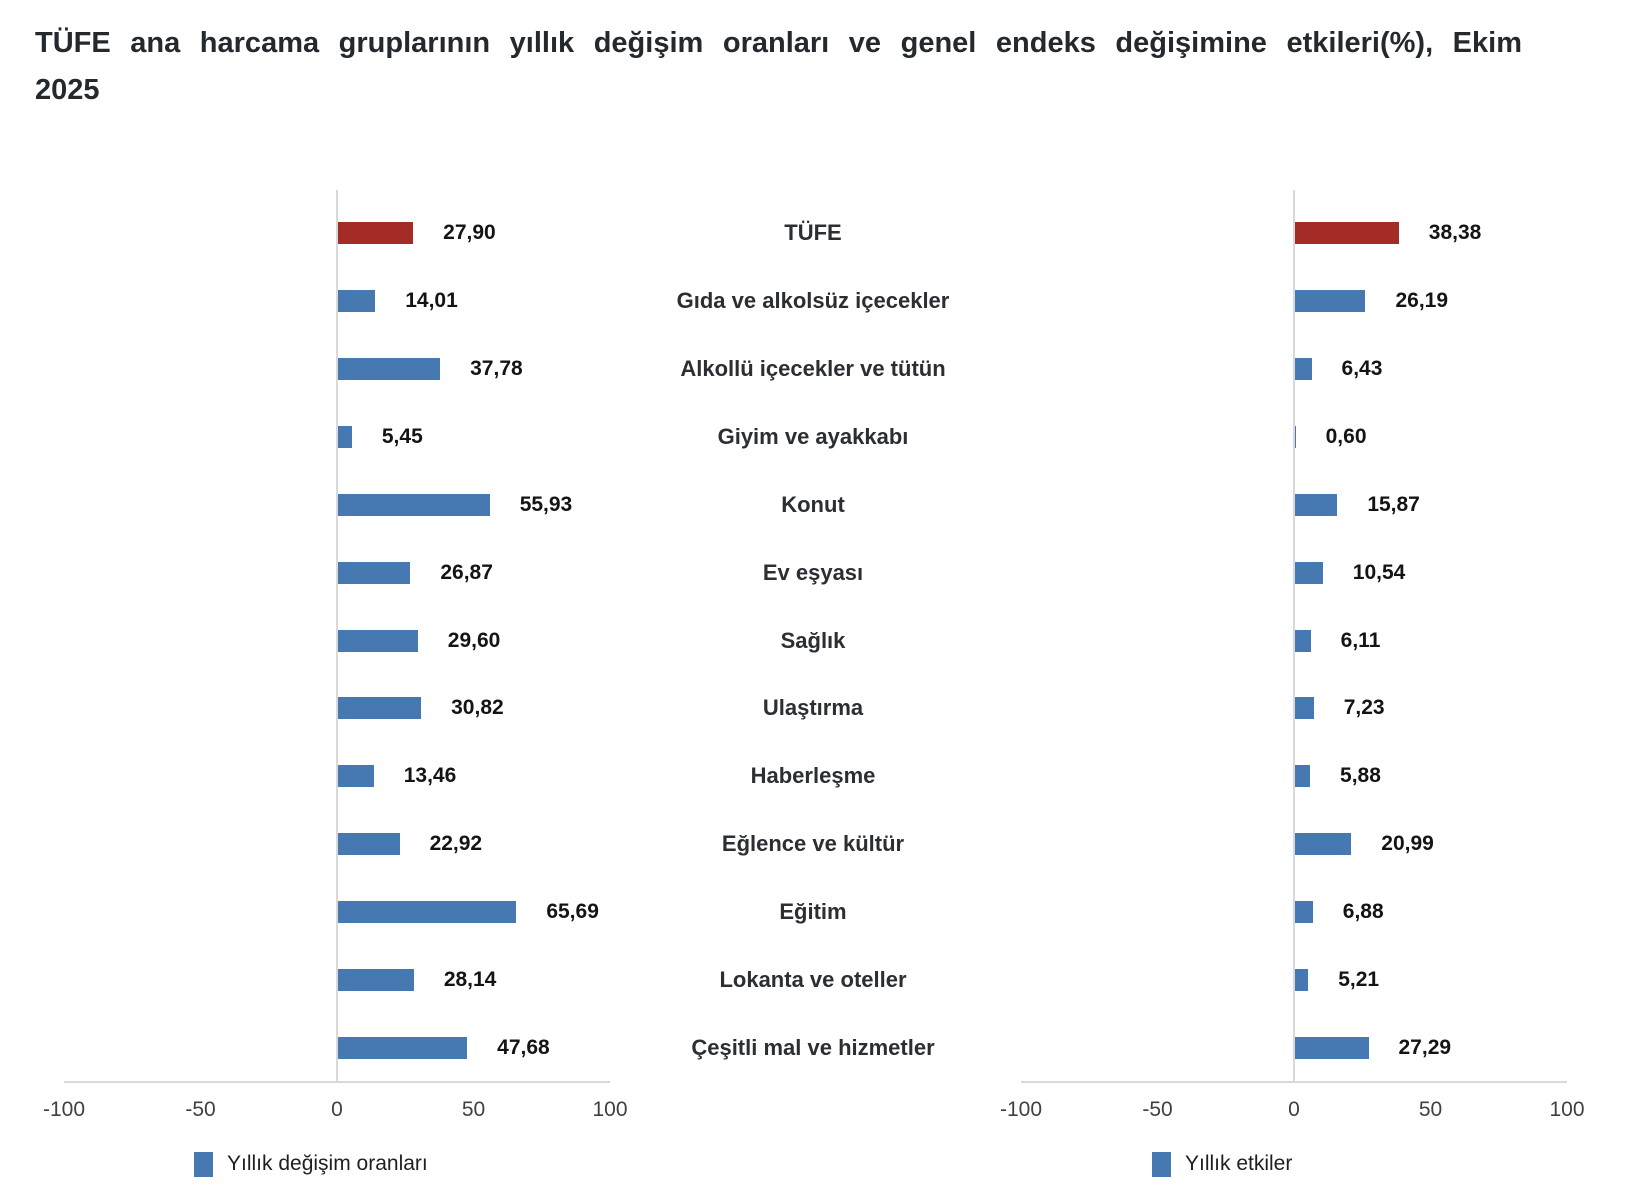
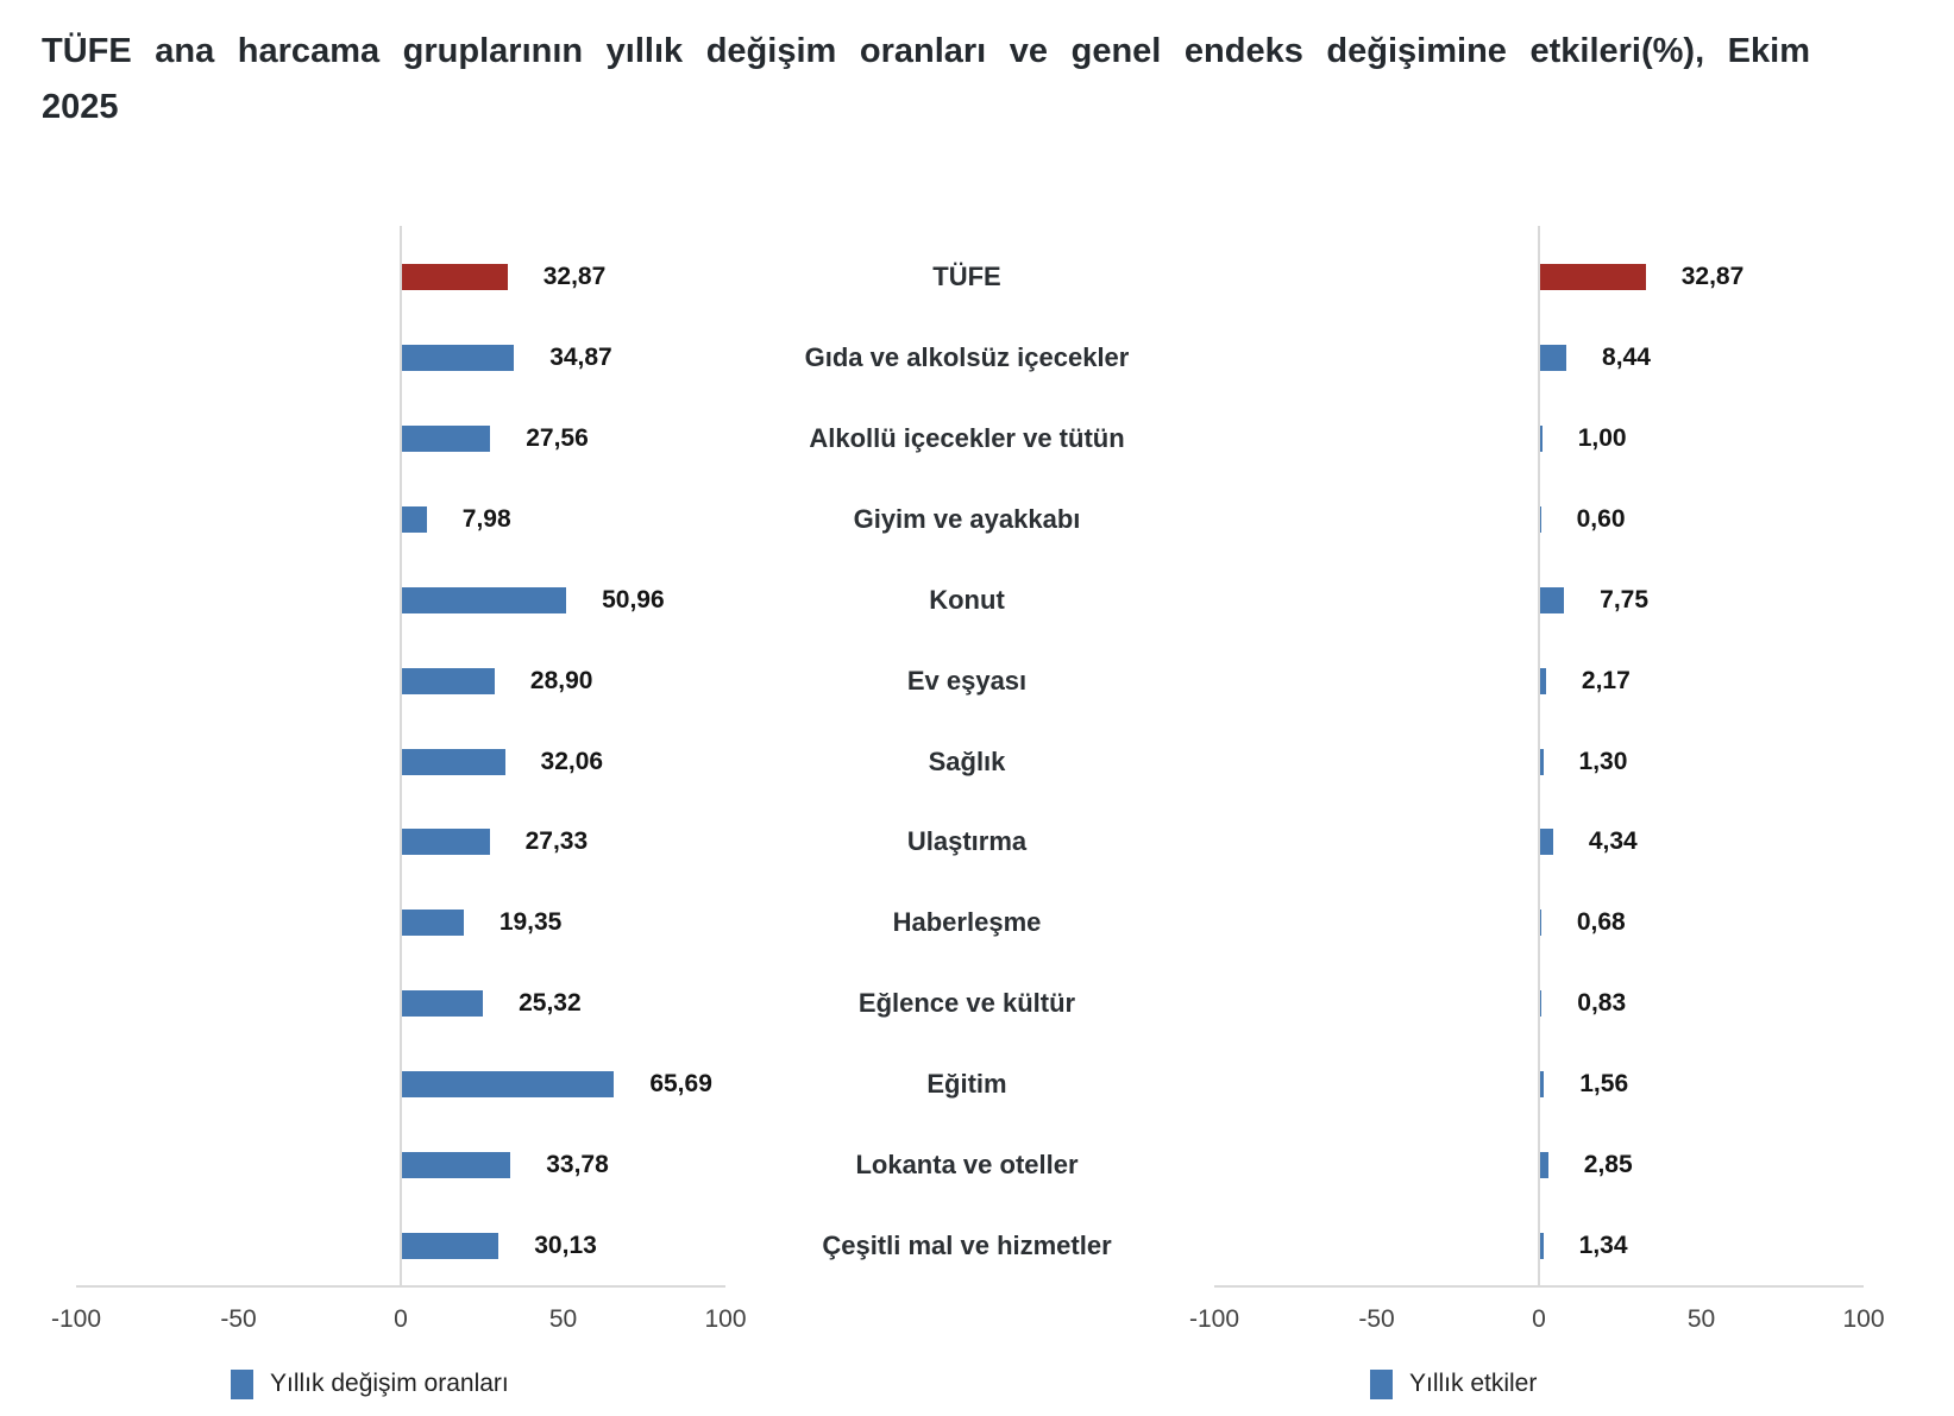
Yıllık değişim oranları/TÜFE: 27,90 -> 32,87
Yıllık etkiler/TÜFE: 38,38 -> 32,87
Yıllık değişim oranları/Gıda ve alkolsüz içecekler: 14,01 -> 34,87
Yıllık etkiler/Gıda ve alkolsüz içecekler: 26,19 -> 8,44
Yıllık değişim oranları/Alkollü içecekler ve tütün: 37,78 -> 27,56
Yıllık etkiler/Alkollü içecekler ve tütün: 6,43 -> 1,00
Yıllık değişim oranları/Giyim ve ayakkabı: 5,45 -> 7,98
Yıllık değişim oranları/Konut: 55,93 -> 50,96
Yıllık etkiler/Konut: 15,87 -> 7,75
Yıllık değişim oranları/Ev eşyası: 26,87 -> 28,90
Yıllık etkiler/Ev eşyası: 10,54 -> 2,17
Yıllık değişim oranları/Sağlık: 29,60 -> 32,06
Yıllık etkiler/Sağlık: 6,11 -> 1,30
Yıllık değişim oranları/Ulaştırma: 30,82 -> 27,33
Yıllık etkiler/Ulaştırma: 7,23 -> 4,34
Yıllık değişim oranları/Haberleşme: 13,46 -> 19,35
Yıllık etkiler/Haberleşme: 5,88 -> 0,68
Yıllık değişim oranları/Eğlence ve kültür: 22,92 -> 25,32
Yıllık etkiler/Eğlence ve kültür: 20,99 -> 0,83
Yıllık etkiler/Eğitim: 6,88 -> 1,56
Yıllık değişim oranları/Lokanta ve oteller: 28,14 -> 33,78
Yıllık etkiler/Lokanta ve oteller: 5,21 -> 2,85
Yıllık değişim oranları/Çeşitli mal ve hizmetler: 47,68 -> 30,13
Yıllık etkiler/Çeşitli mal ve hizmetler: 27,29 -> 1,34
